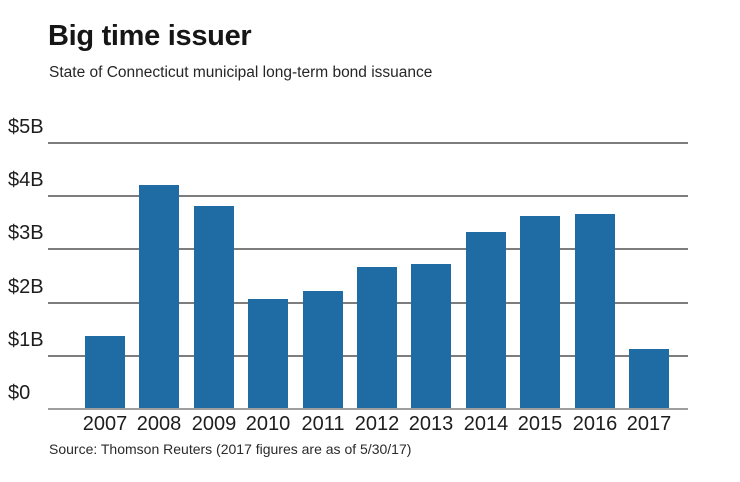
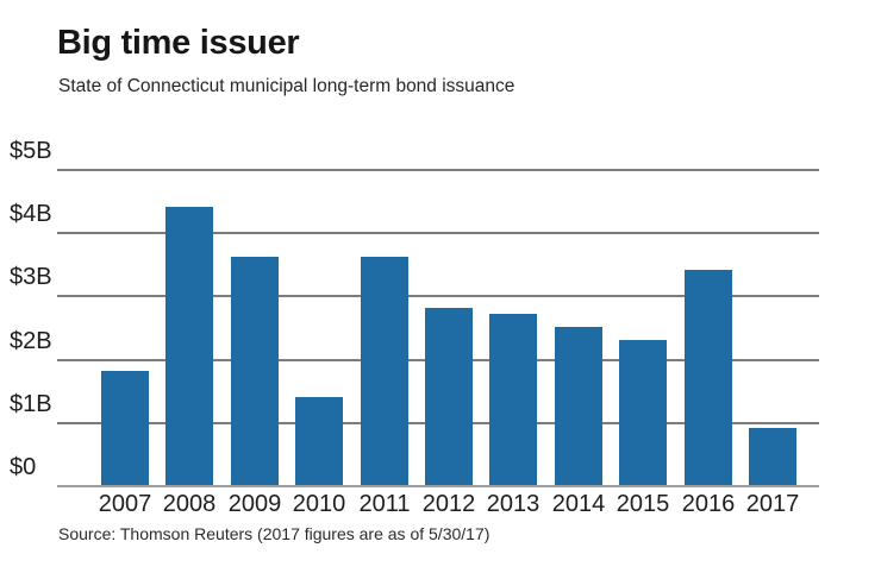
2007: $1.4B -> $1.8B
2008: $4.2B -> $4.4B
2009: $3.8B -> $3.6B
2010: $2.0B -> $1.4B
2011: $2.2B -> $3.6B
2012: $2.6B -> $2.8B
2014: $3.3B -> $2.5B
2015: $3.6B -> $2.3B
2016: $3.6B -> $3.4B
2017: $1.1B -> $0.9B
